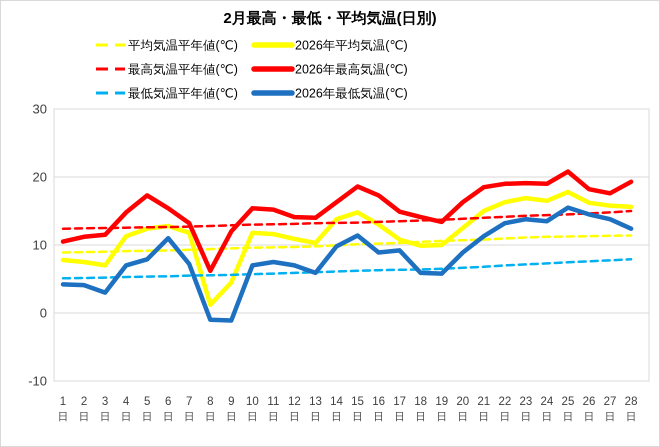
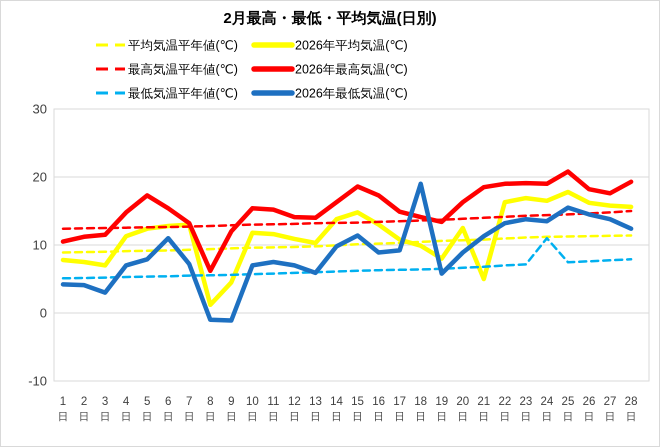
2026年平均気温(℃)/7: 12 -> 13
2026年最低気温(℃)/18: 6 -> 19
2026年平均気温(℃)/19: 10 -> 8
2026年平均気温(℃)/21: 15 -> 5
最低気温平年値(℃)/24: 7 -> 11
